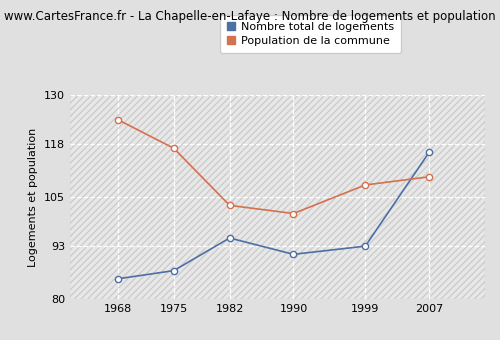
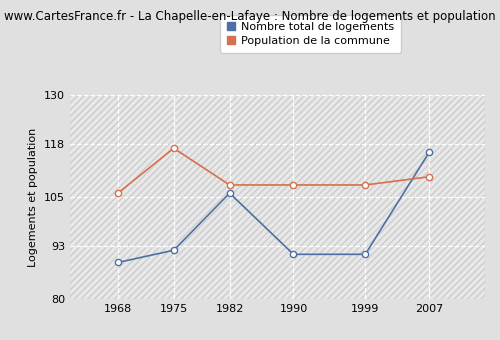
Nombre total de logements/1968: 85 -> 89
Population de la commune/1968: 124 -> 106
Nombre total de logements/1975: 87 -> 92
Nombre total de logements/1982: 95 -> 106
Population de la commune/1982: 103 -> 108
Population de la commune/1990: 101 -> 108
Nombre total de logements/1999: 93 -> 91
